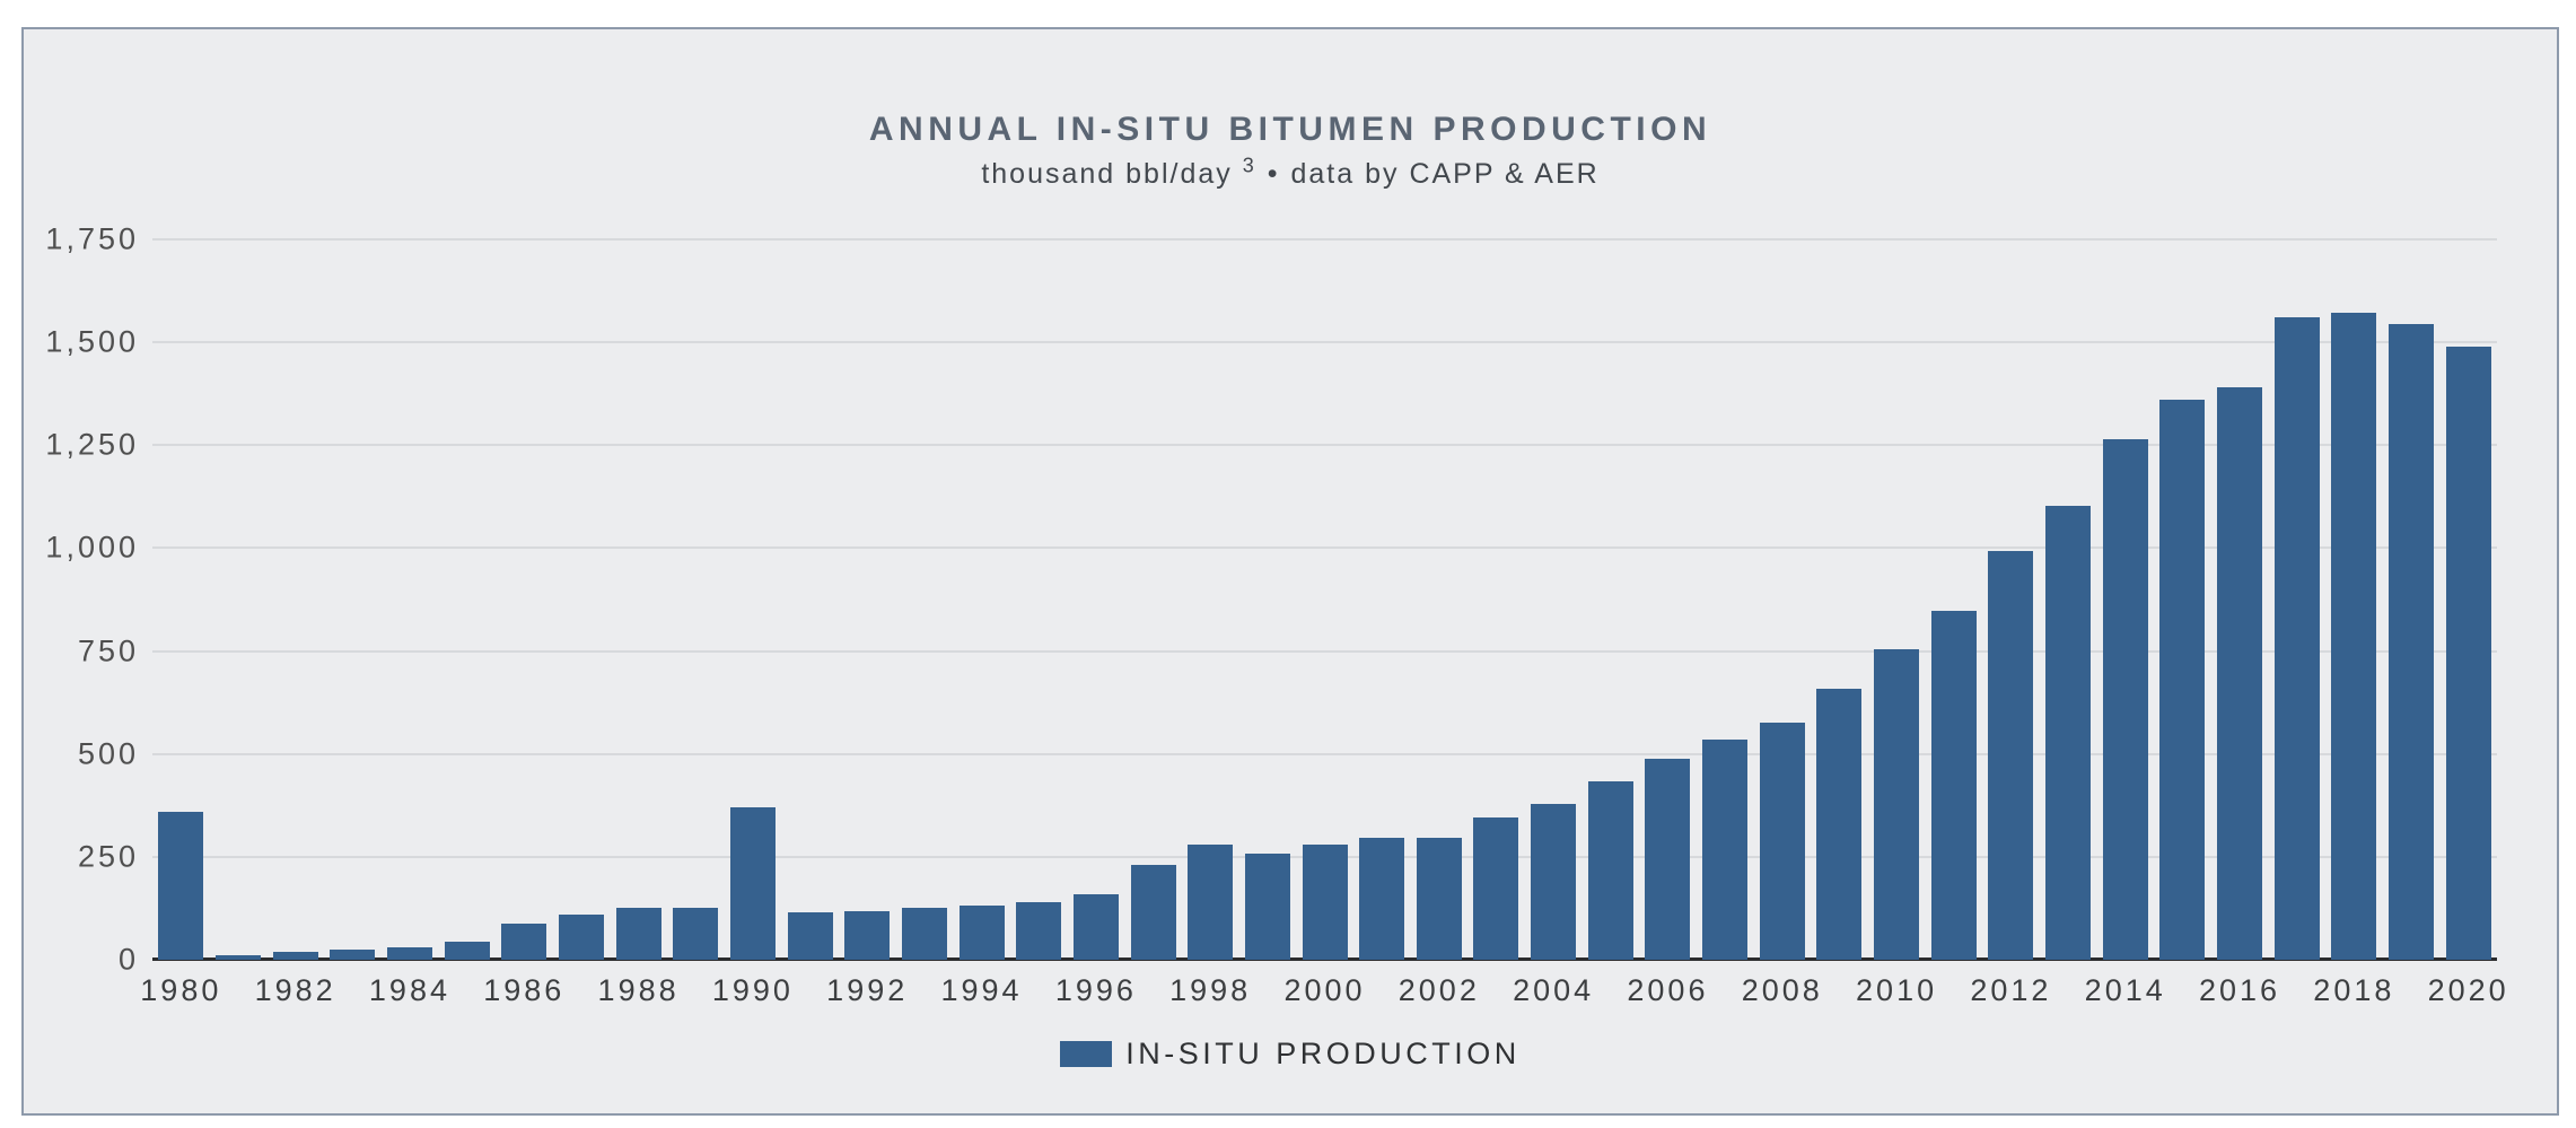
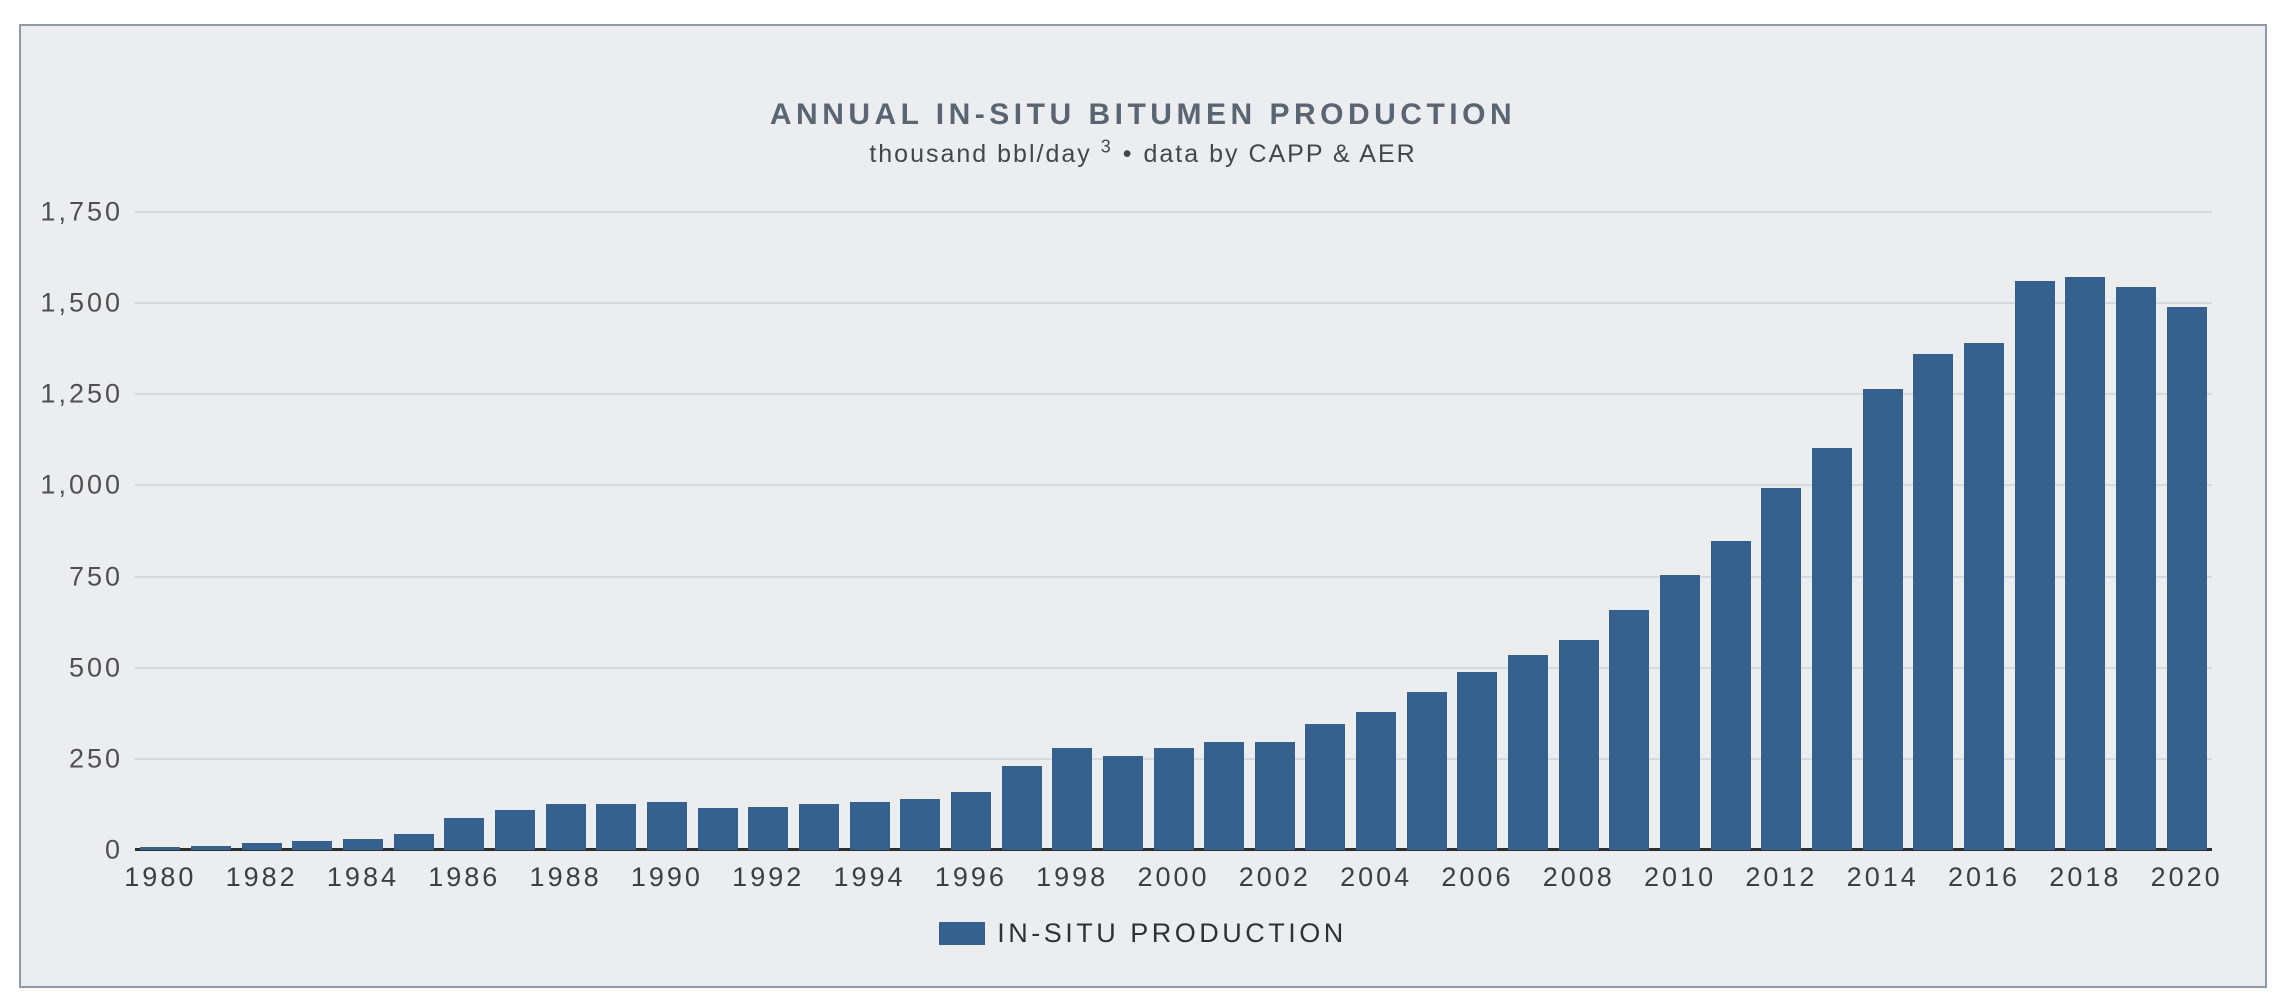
1980: 360 -> 10
1990: 370 -> 130
